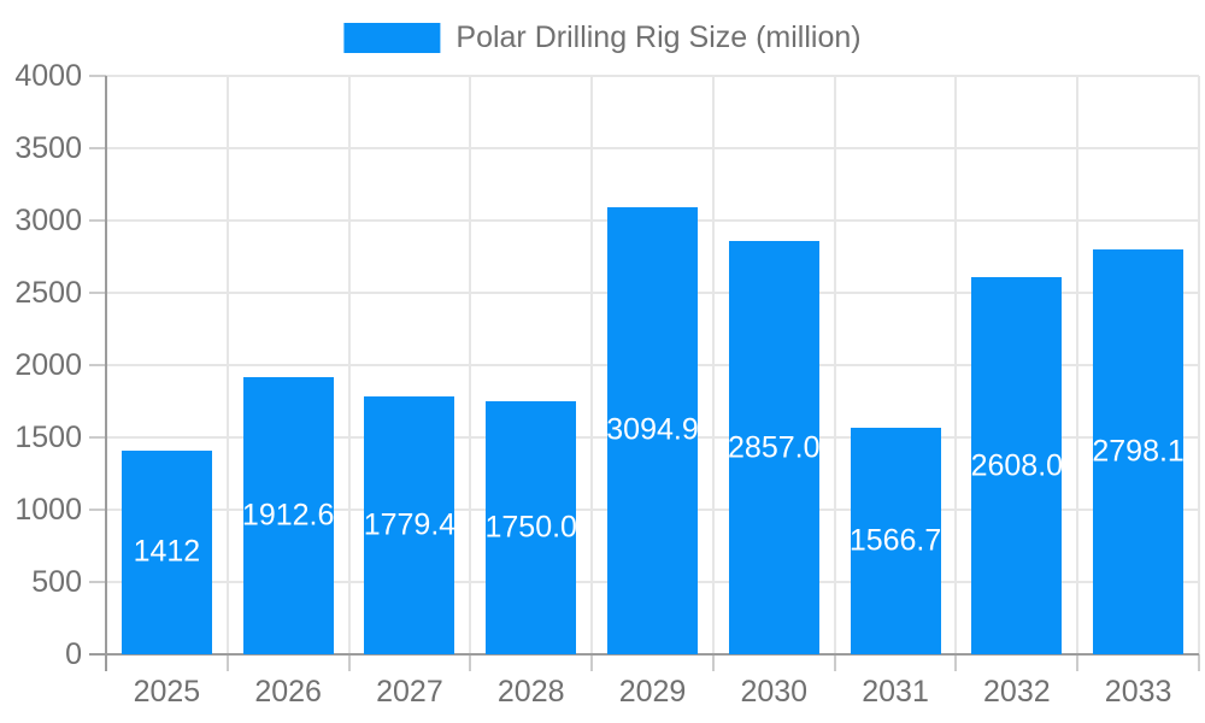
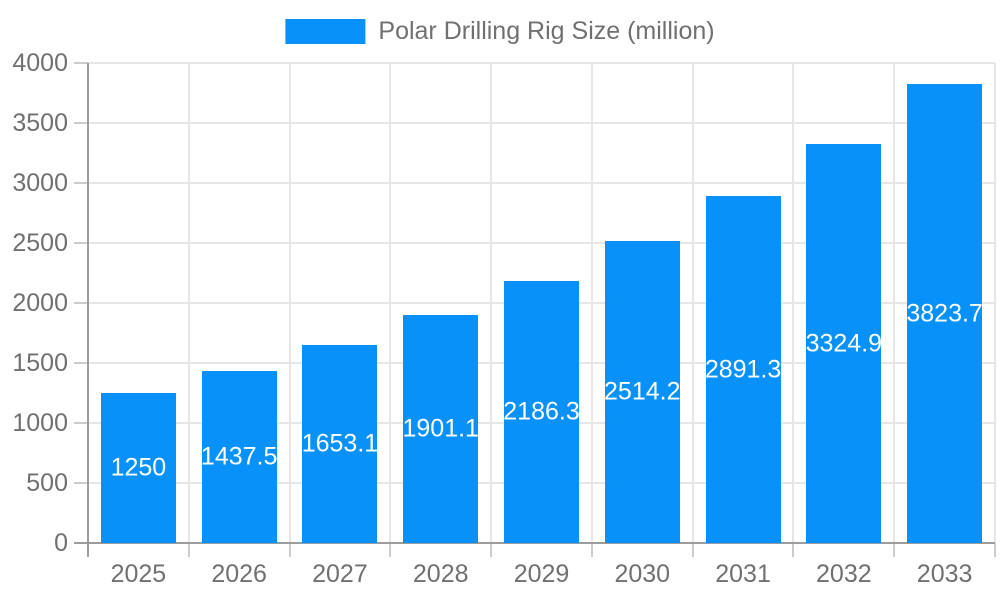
2025: 1412 -> 1250
2026: 1912.6 -> 1437.5
2027: 1779.4 -> 1653.1
2028: 1750.0 -> 1901.1
2029: 3094.9 -> 2186.3
2030: 2857.0 -> 2514.2
2031: 1566.7 -> 2891.3
2032: 2608.0 -> 3324.9
2033: 2798.1 -> 3823.7
